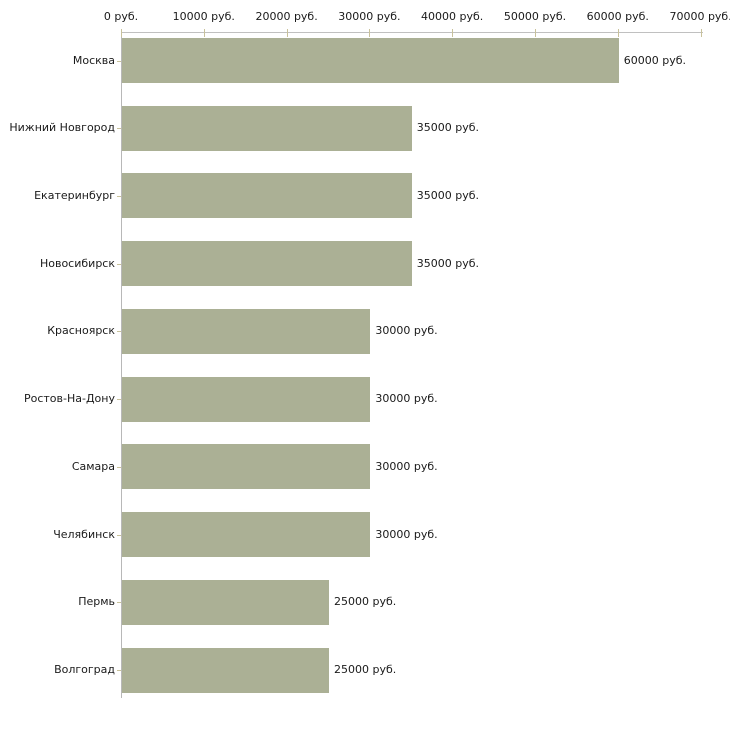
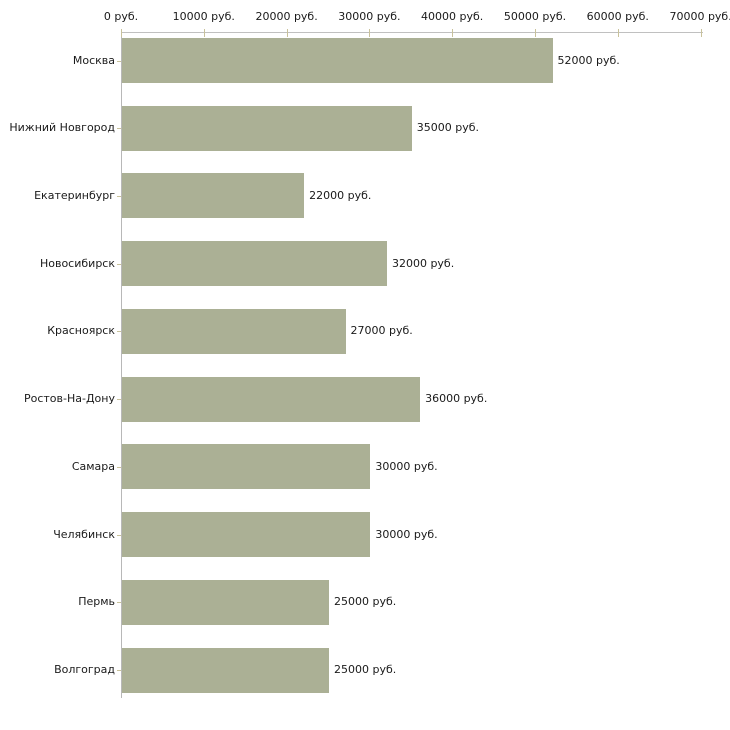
Москва: 60000 -> 52000
Екатеринбург: 35000 -> 22000
Новосибирск: 35000 -> 32000
Красноярск: 30000 -> 27000
Ростов-На-Дону: 30000 -> 36000
